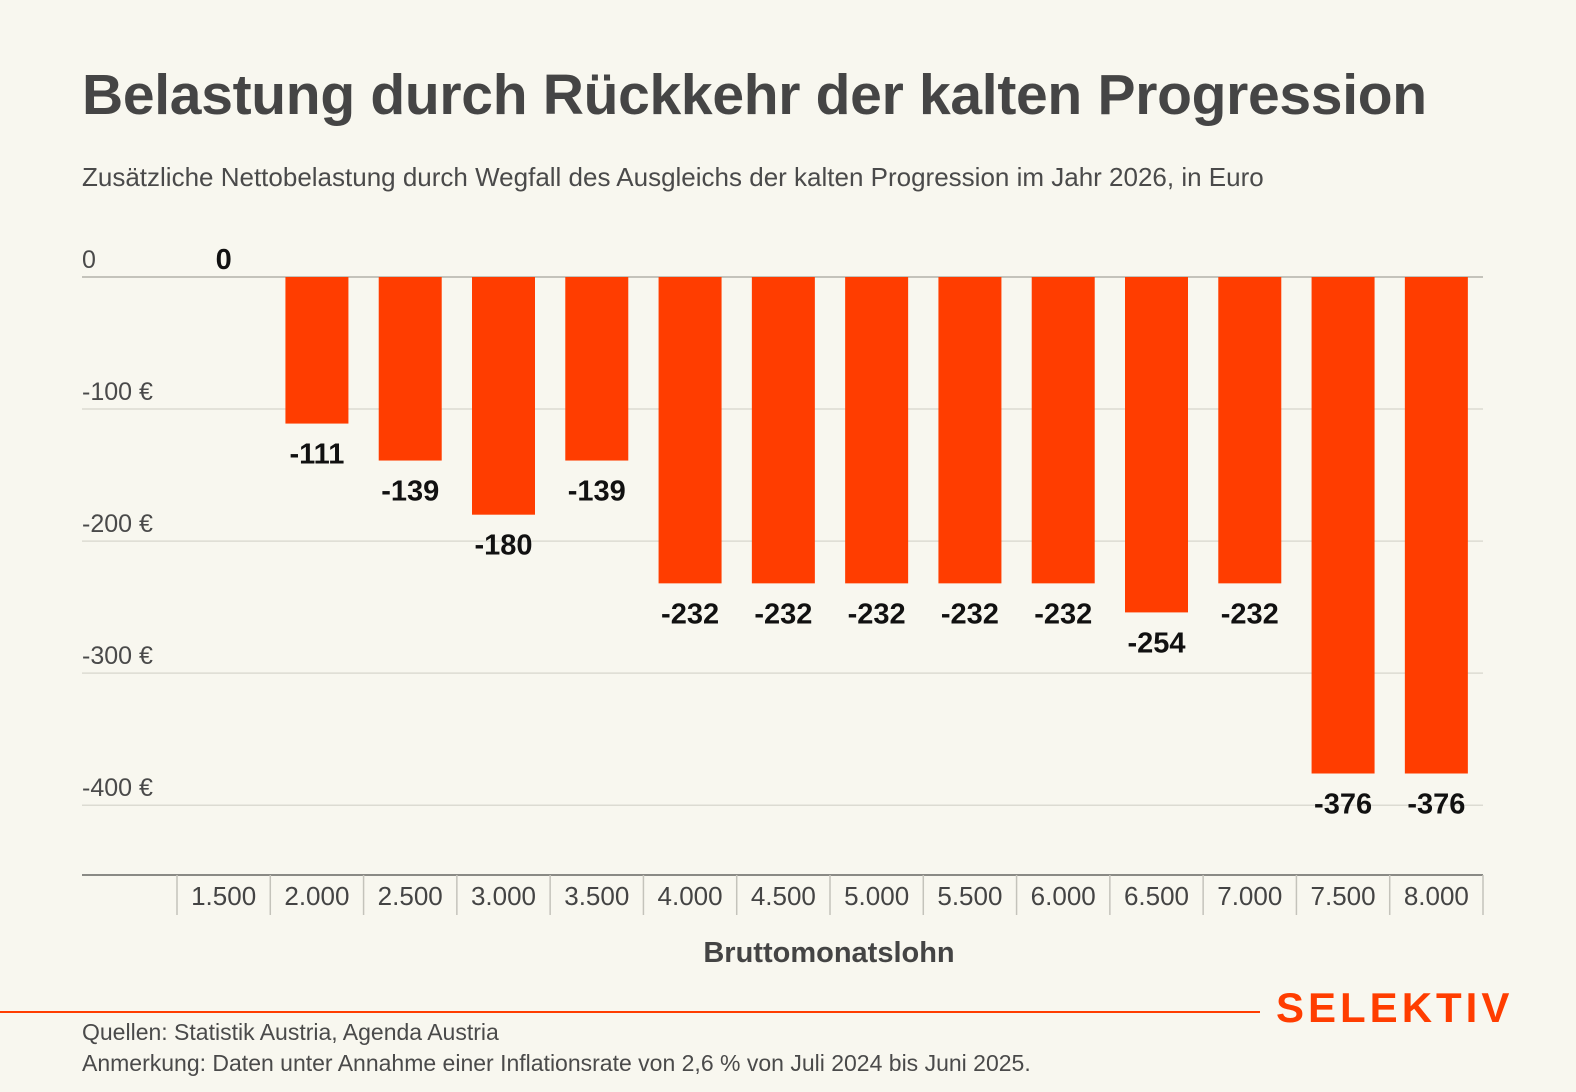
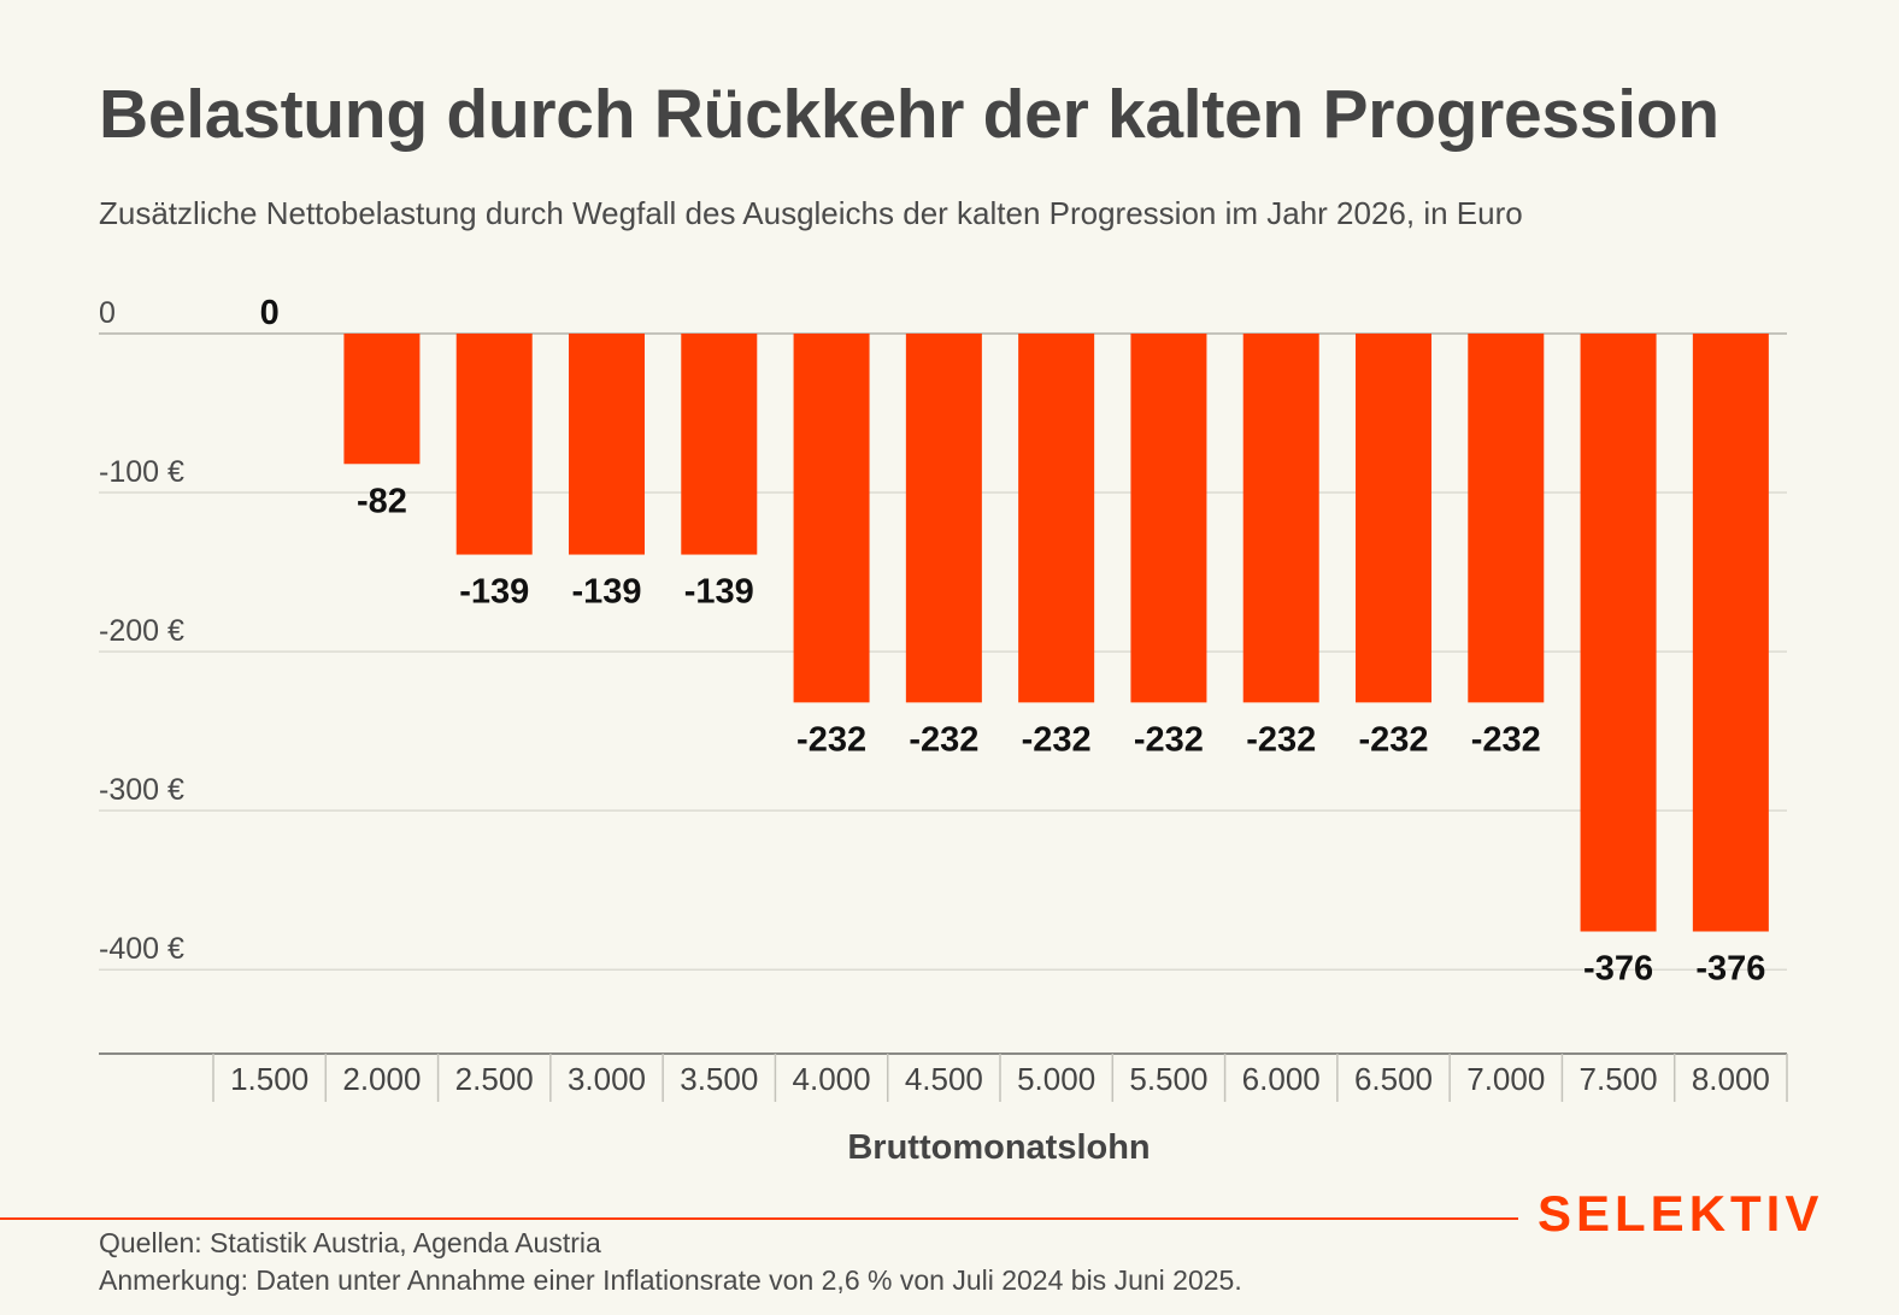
2.000: -111 -> -82
3.000: -180 -> -139
6.500: -254 -> -232
